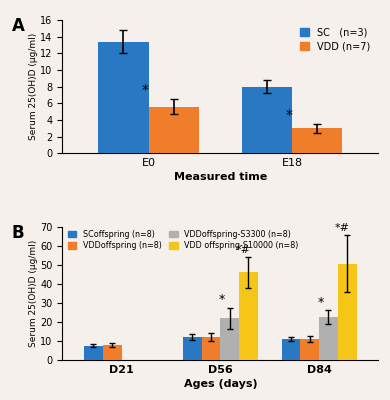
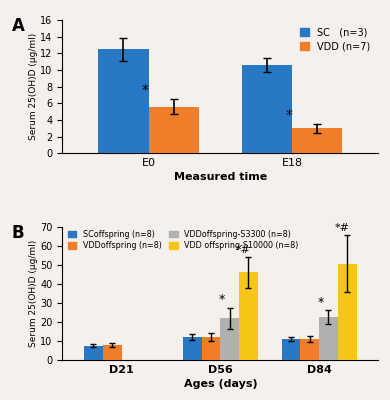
SC (n=3)/E0: 13.4 -> 12.5
SC (n=3)/E18: 8.0 -> 10.6
